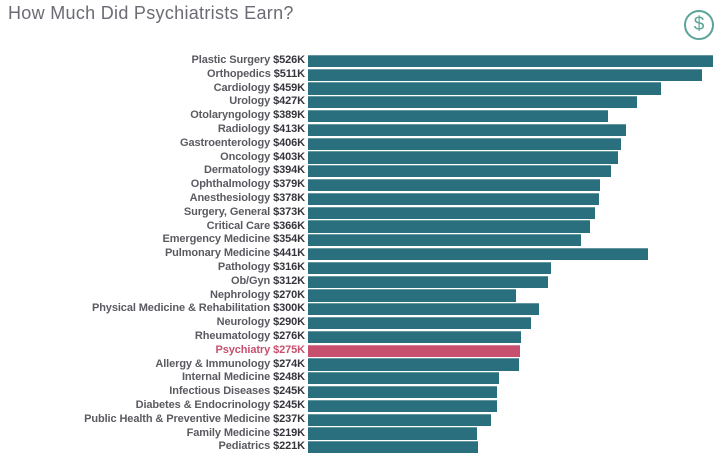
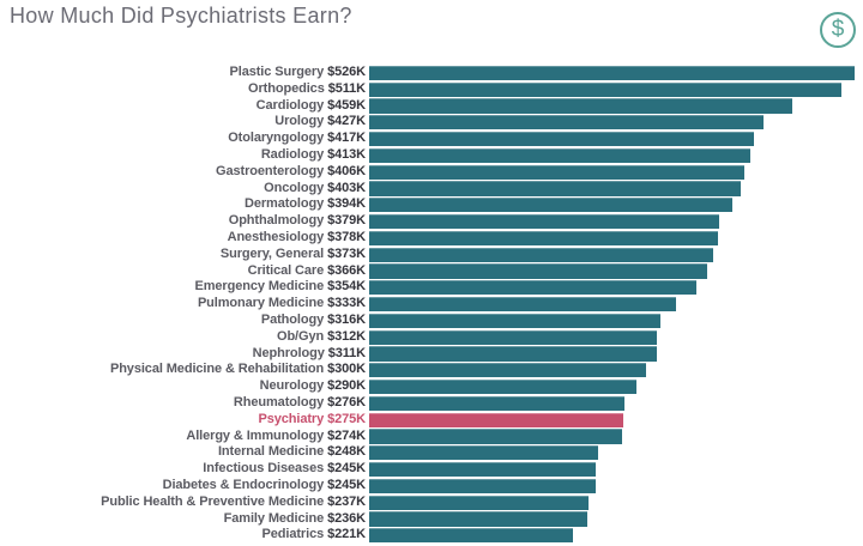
Otolaryngology: $389K -> $417K
Pulmonary Medicine: $441K -> $333K
Nephrology: $270K -> $311K
Family Medicine: $219K -> $236K
